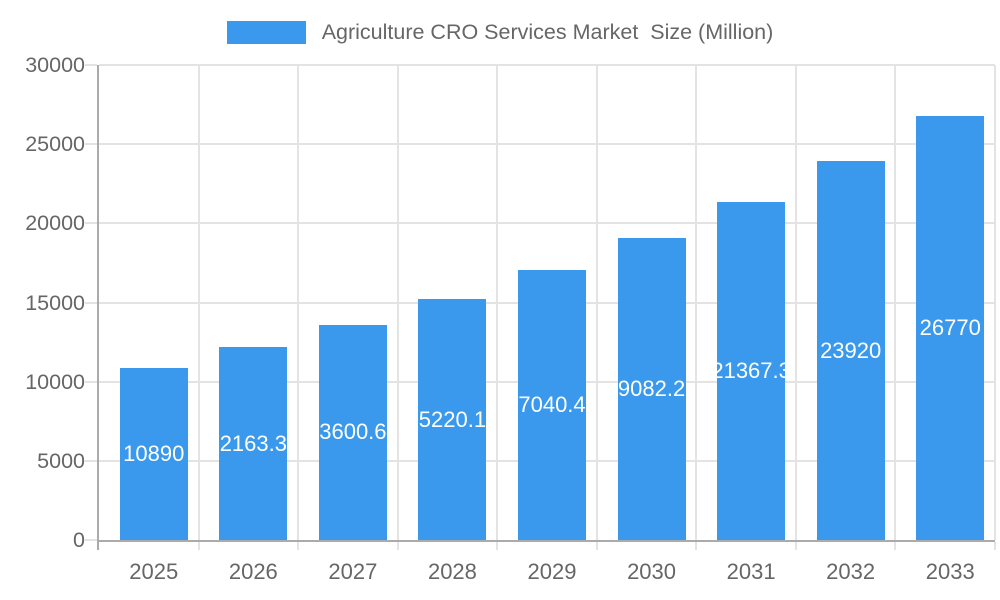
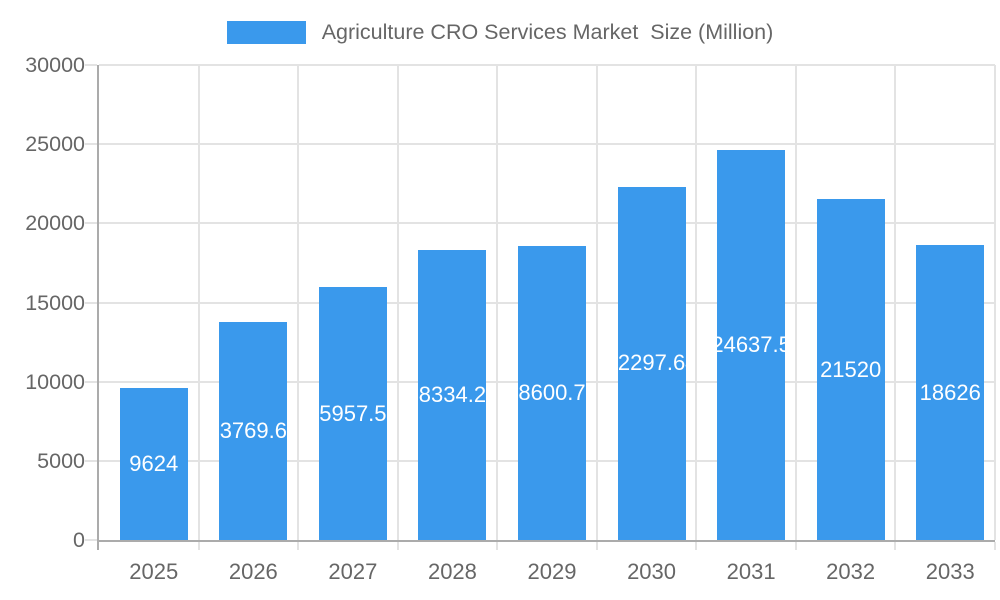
2025: 10890 -> 9624
2026: 12163.35 -> 13769.64
2027: 13600.65 -> 15957.56
2028: 15220.15 -> 18334.22
2029: 17040.45 -> 18600.71
2030: 19082.25 -> 22297.64
2031: 21367.3 -> 24637.5
2032: 23920 -> 21520
2033: 26770 -> 18626
